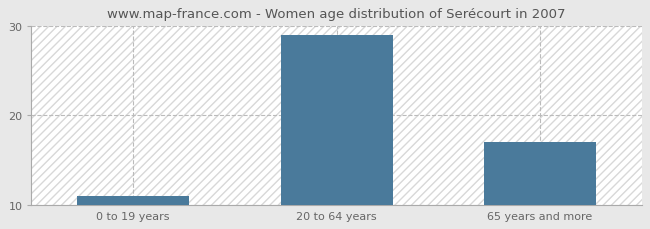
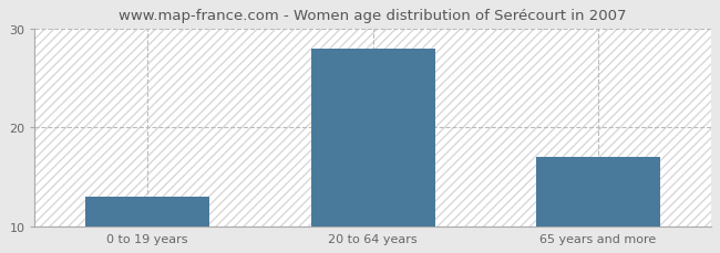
0 to 19 years: 11 -> 13
20 to 64 years: 29 -> 28
